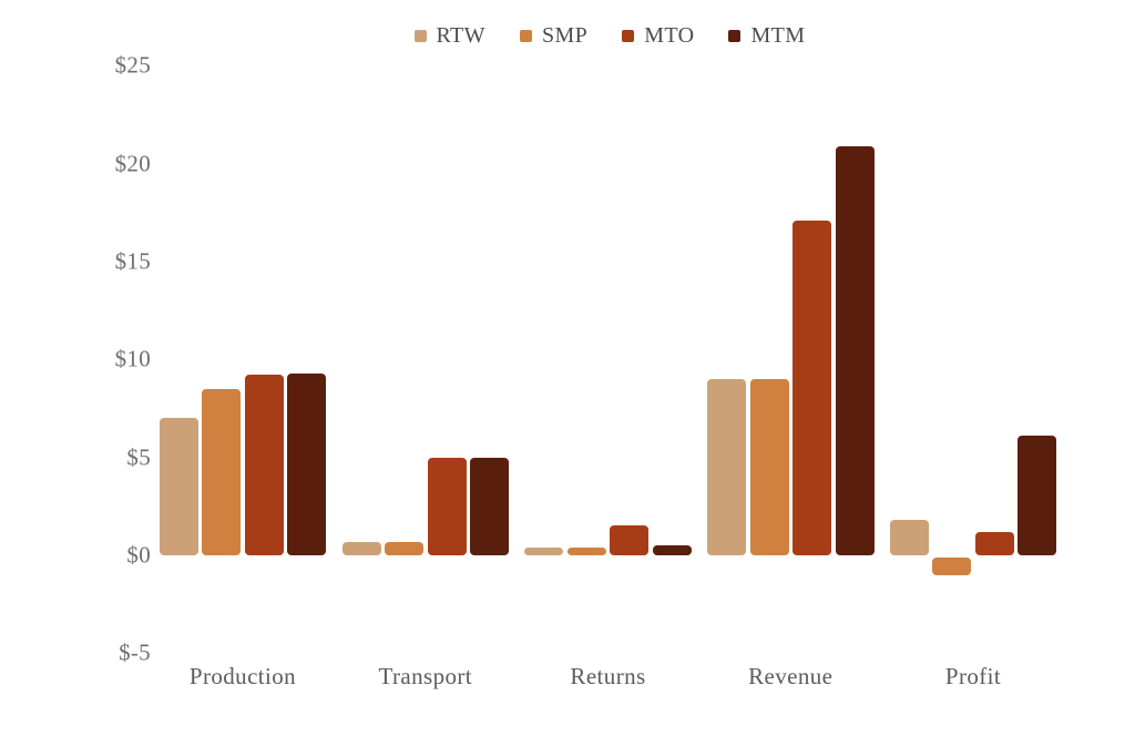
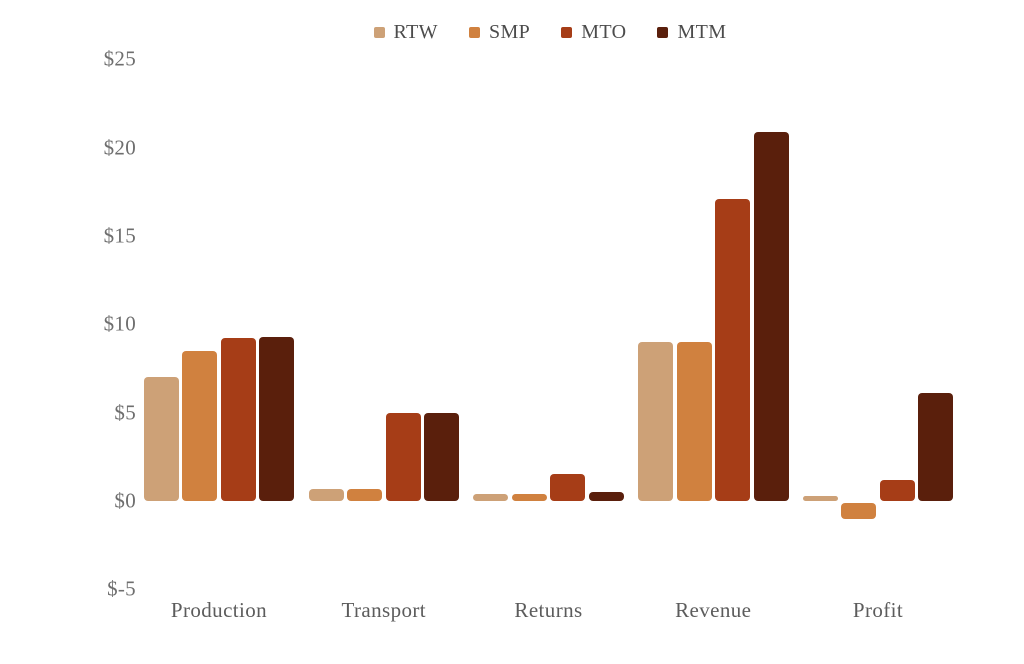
RTW/Profit: $1.8 -> $0.3
